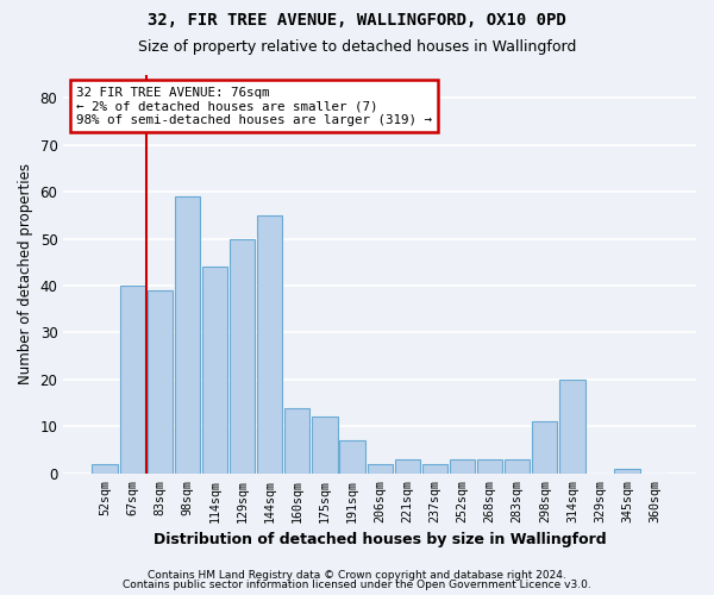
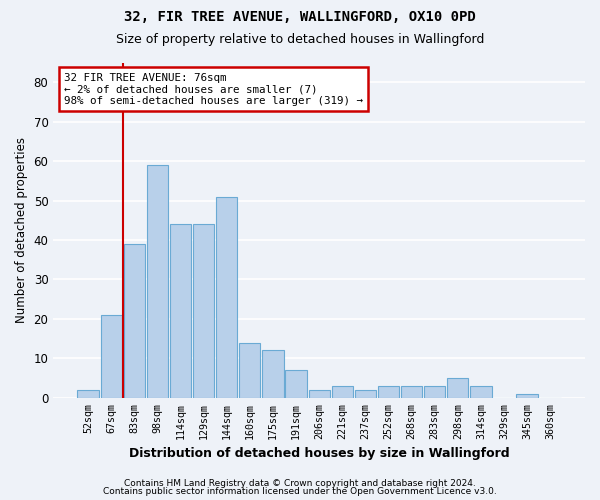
67sqm: 40 -> 21
129sqm: 50 -> 44
144sqm: 55 -> 51
298sqm: 11 -> 5
314sqm: 20 -> 3
